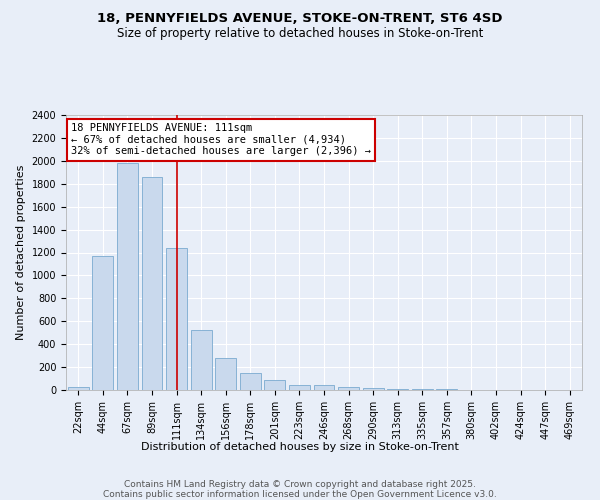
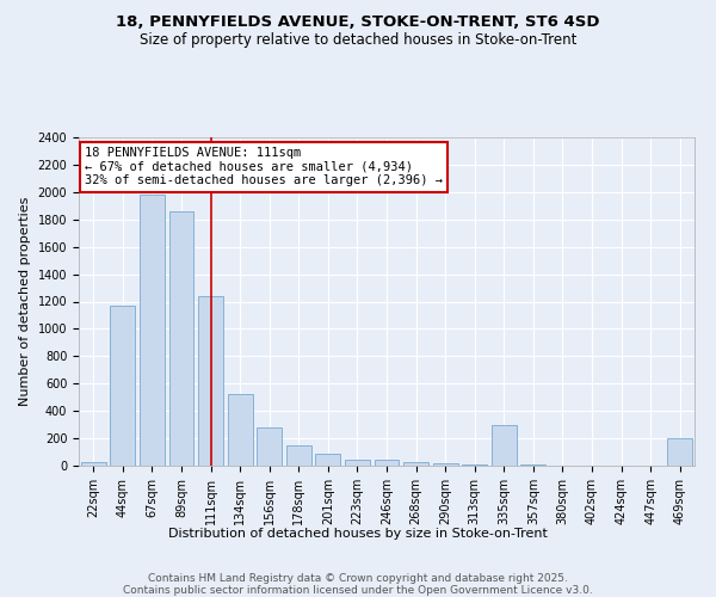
335sqm: 0 -> 300
469sqm: 0 -> 200
